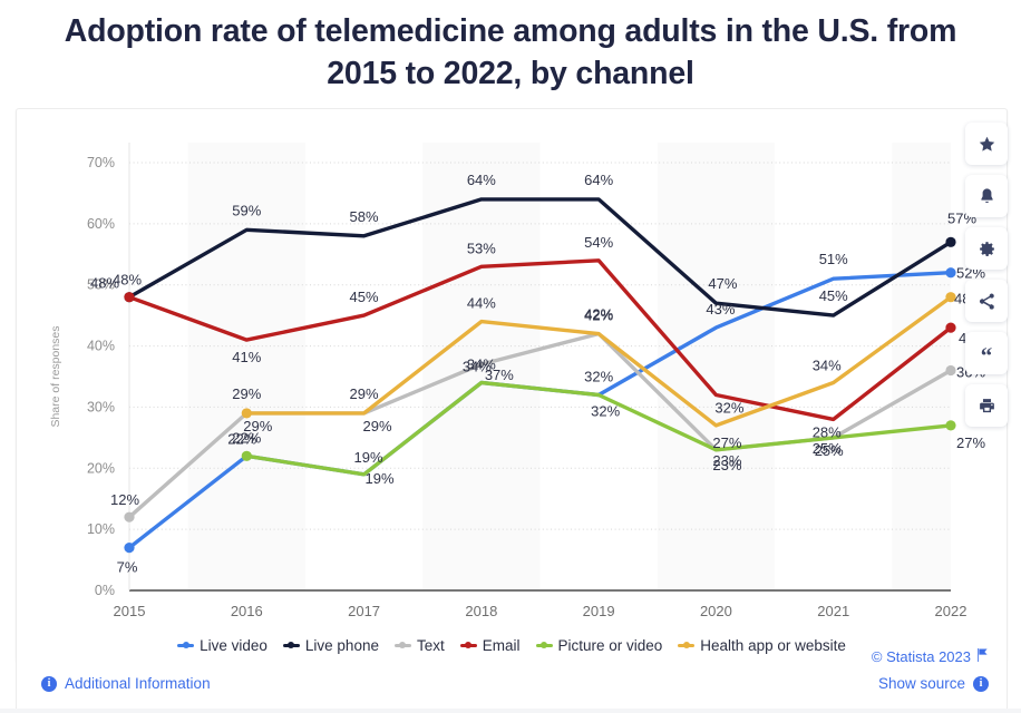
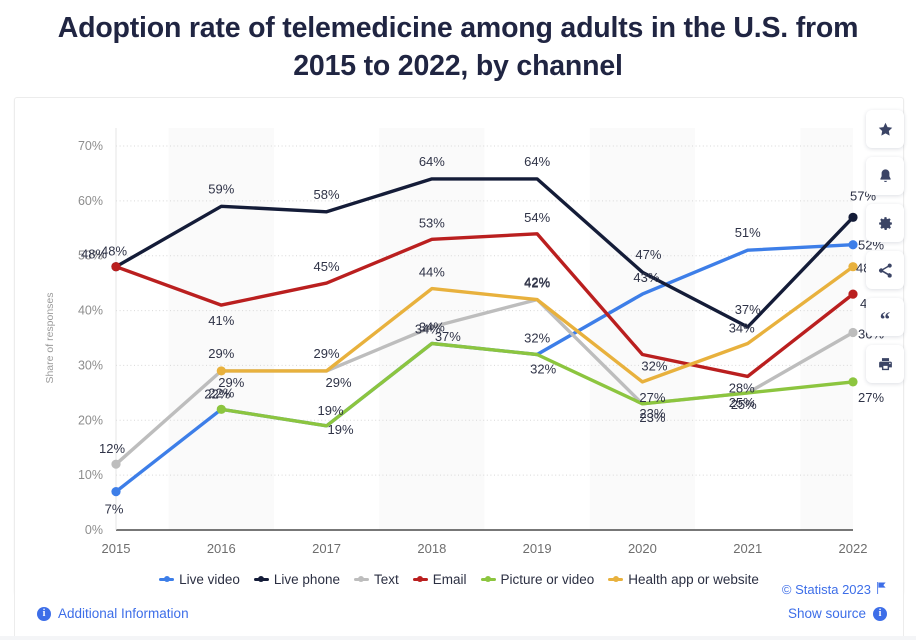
Live phone/2021: 45% -> 37%
